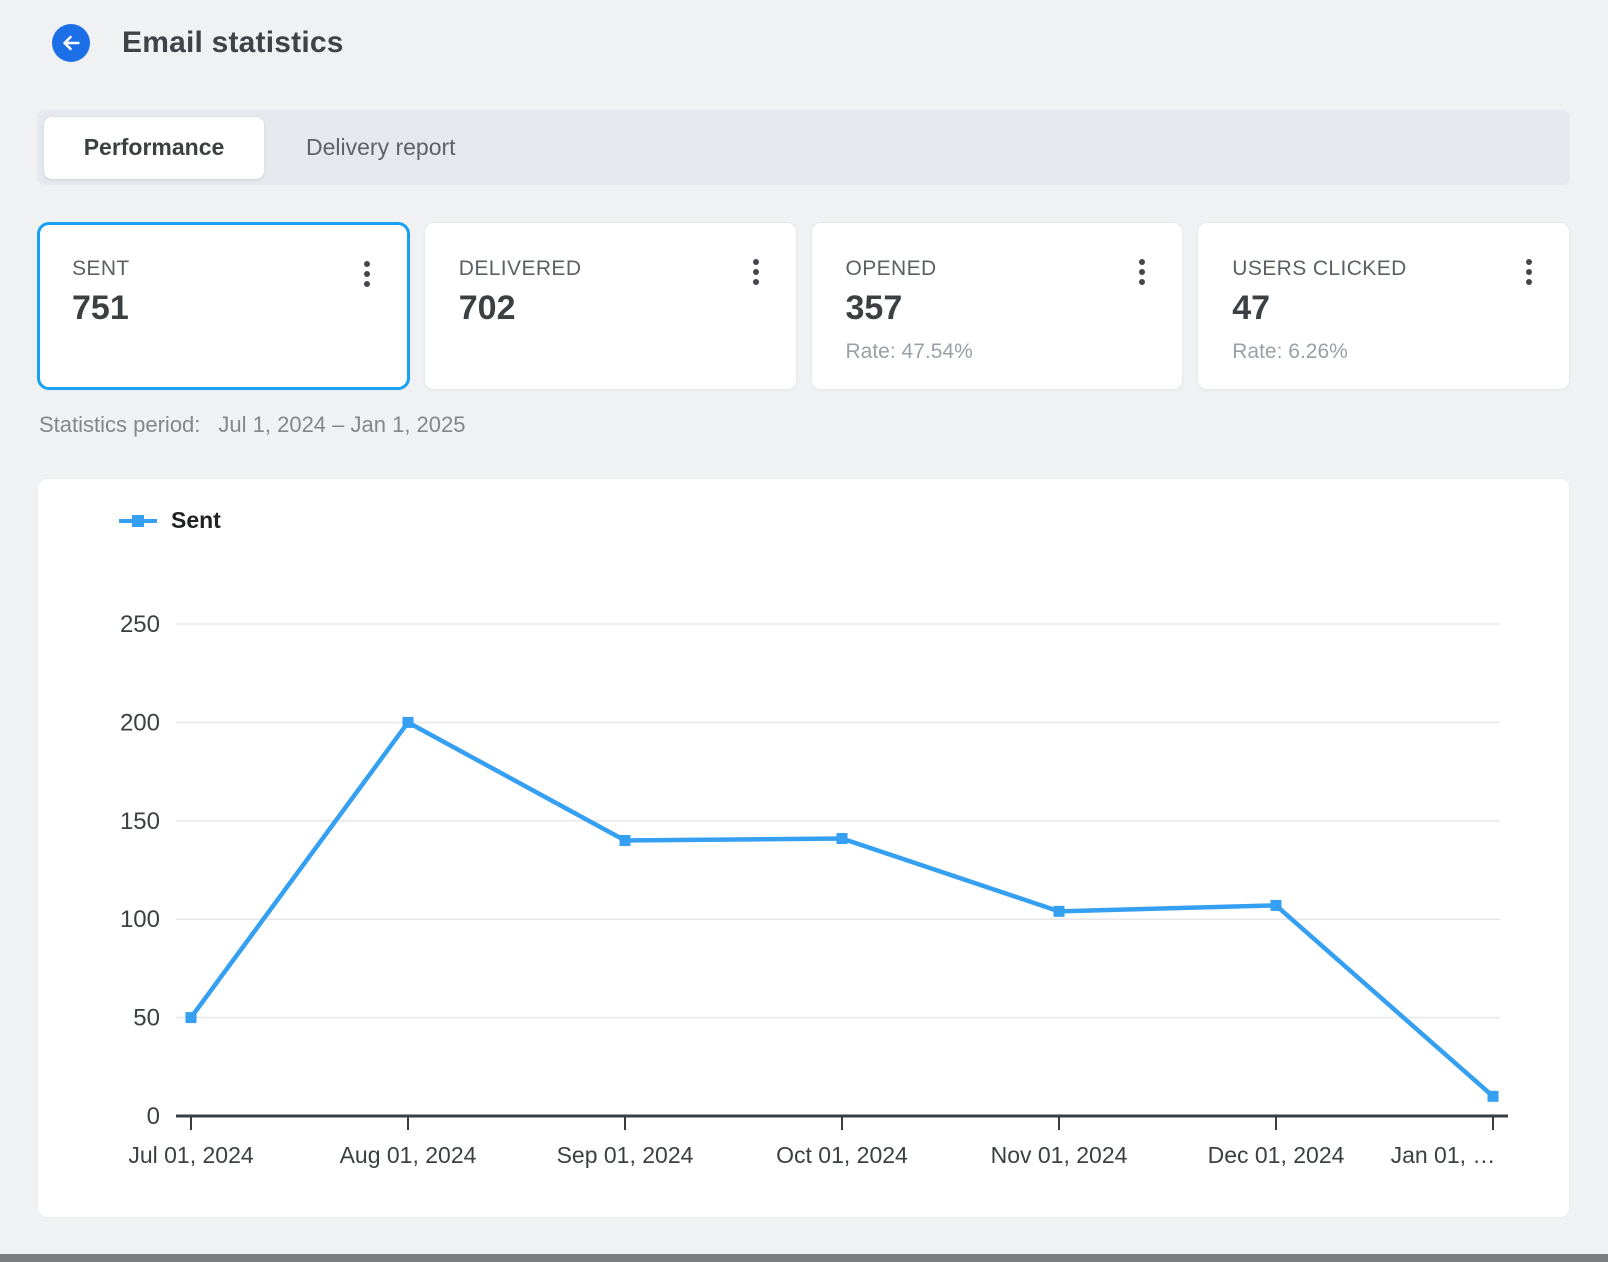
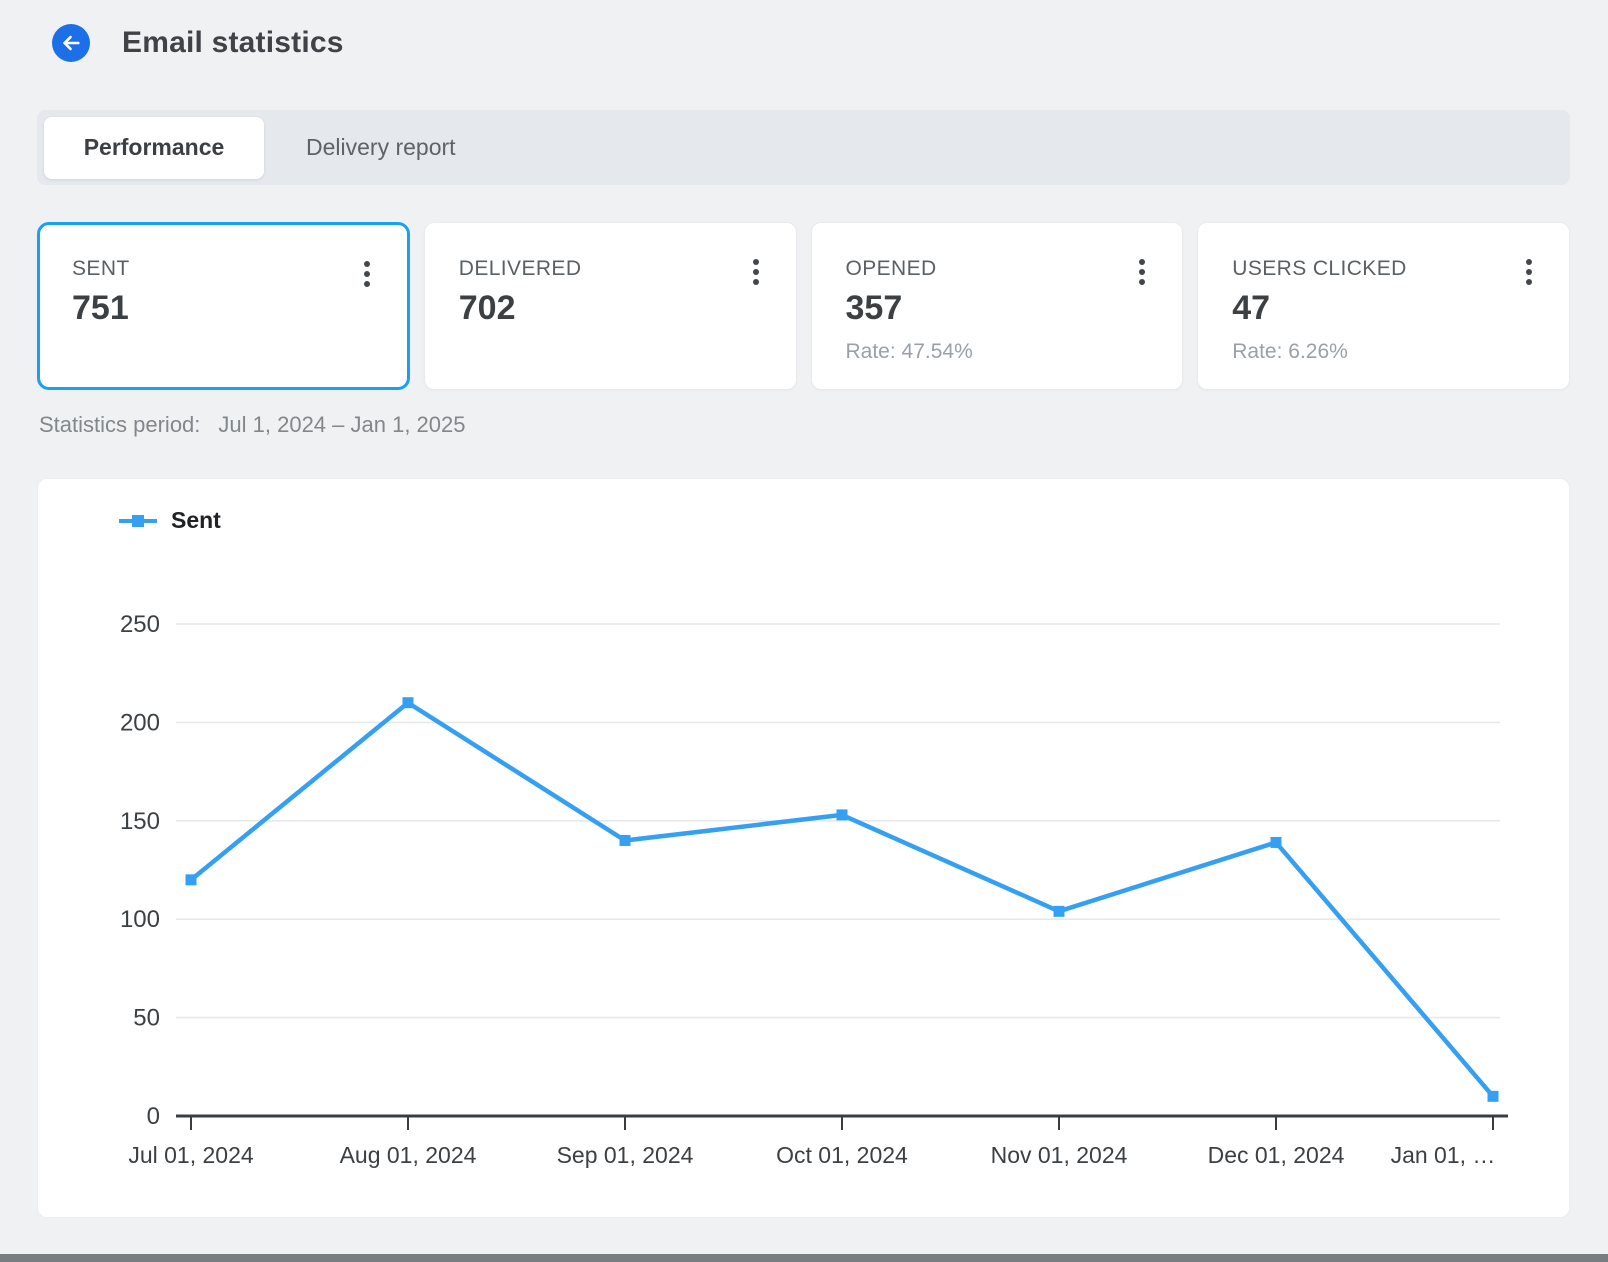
Jul 01, 2024: 50 -> 120
Aug 01, 2024: 200 -> 210
Oct 01, 2024: 141 -> 153
Dec 01, 2024: 107 -> 139
